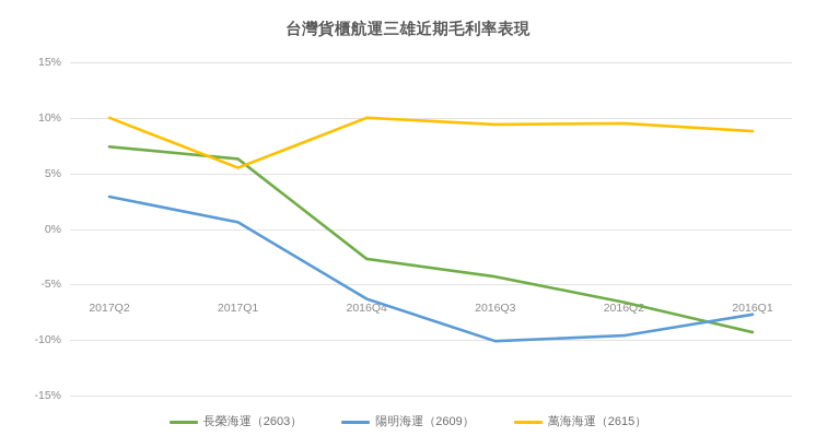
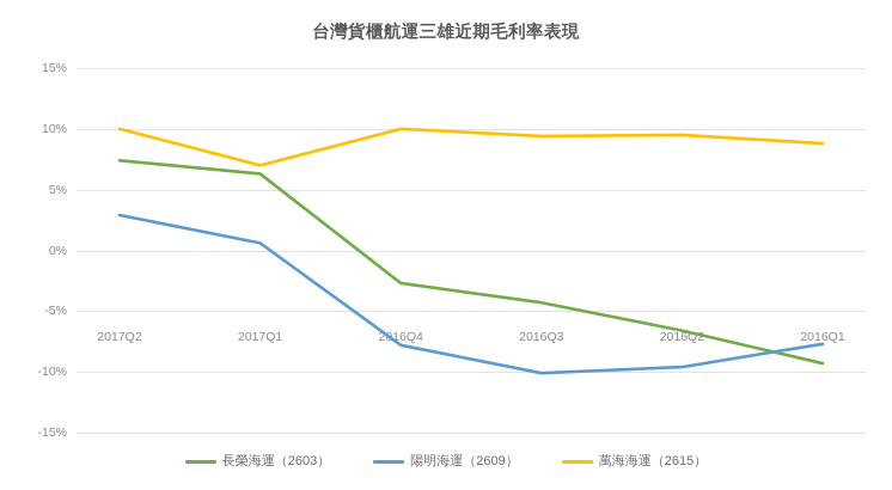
萬海海運（2615）/2017Q1: 5.5% -> 7.0%
陽明海運（2609）/2016Q4: -6.3% -> -7.8%
